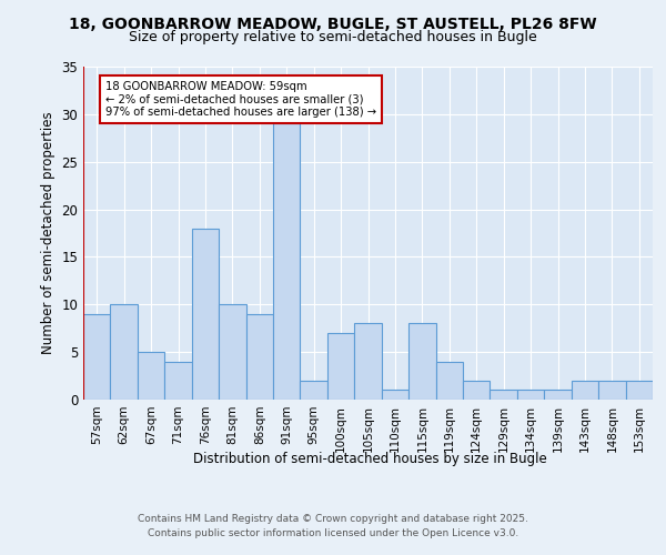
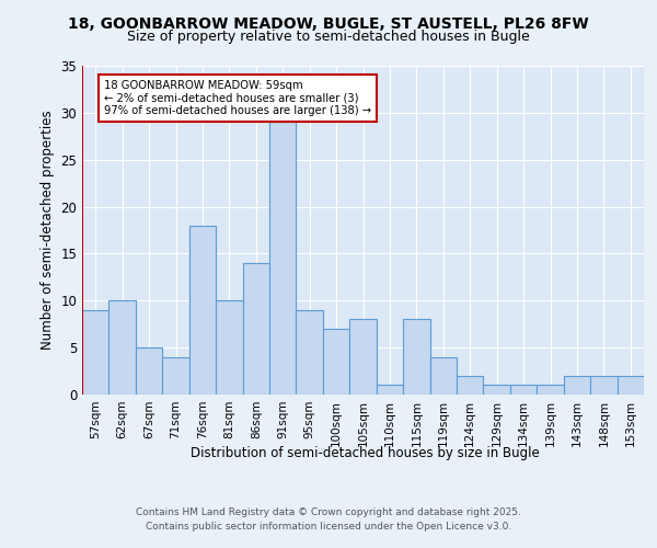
86sqm: 9 -> 14
95sqm: 2 -> 9
